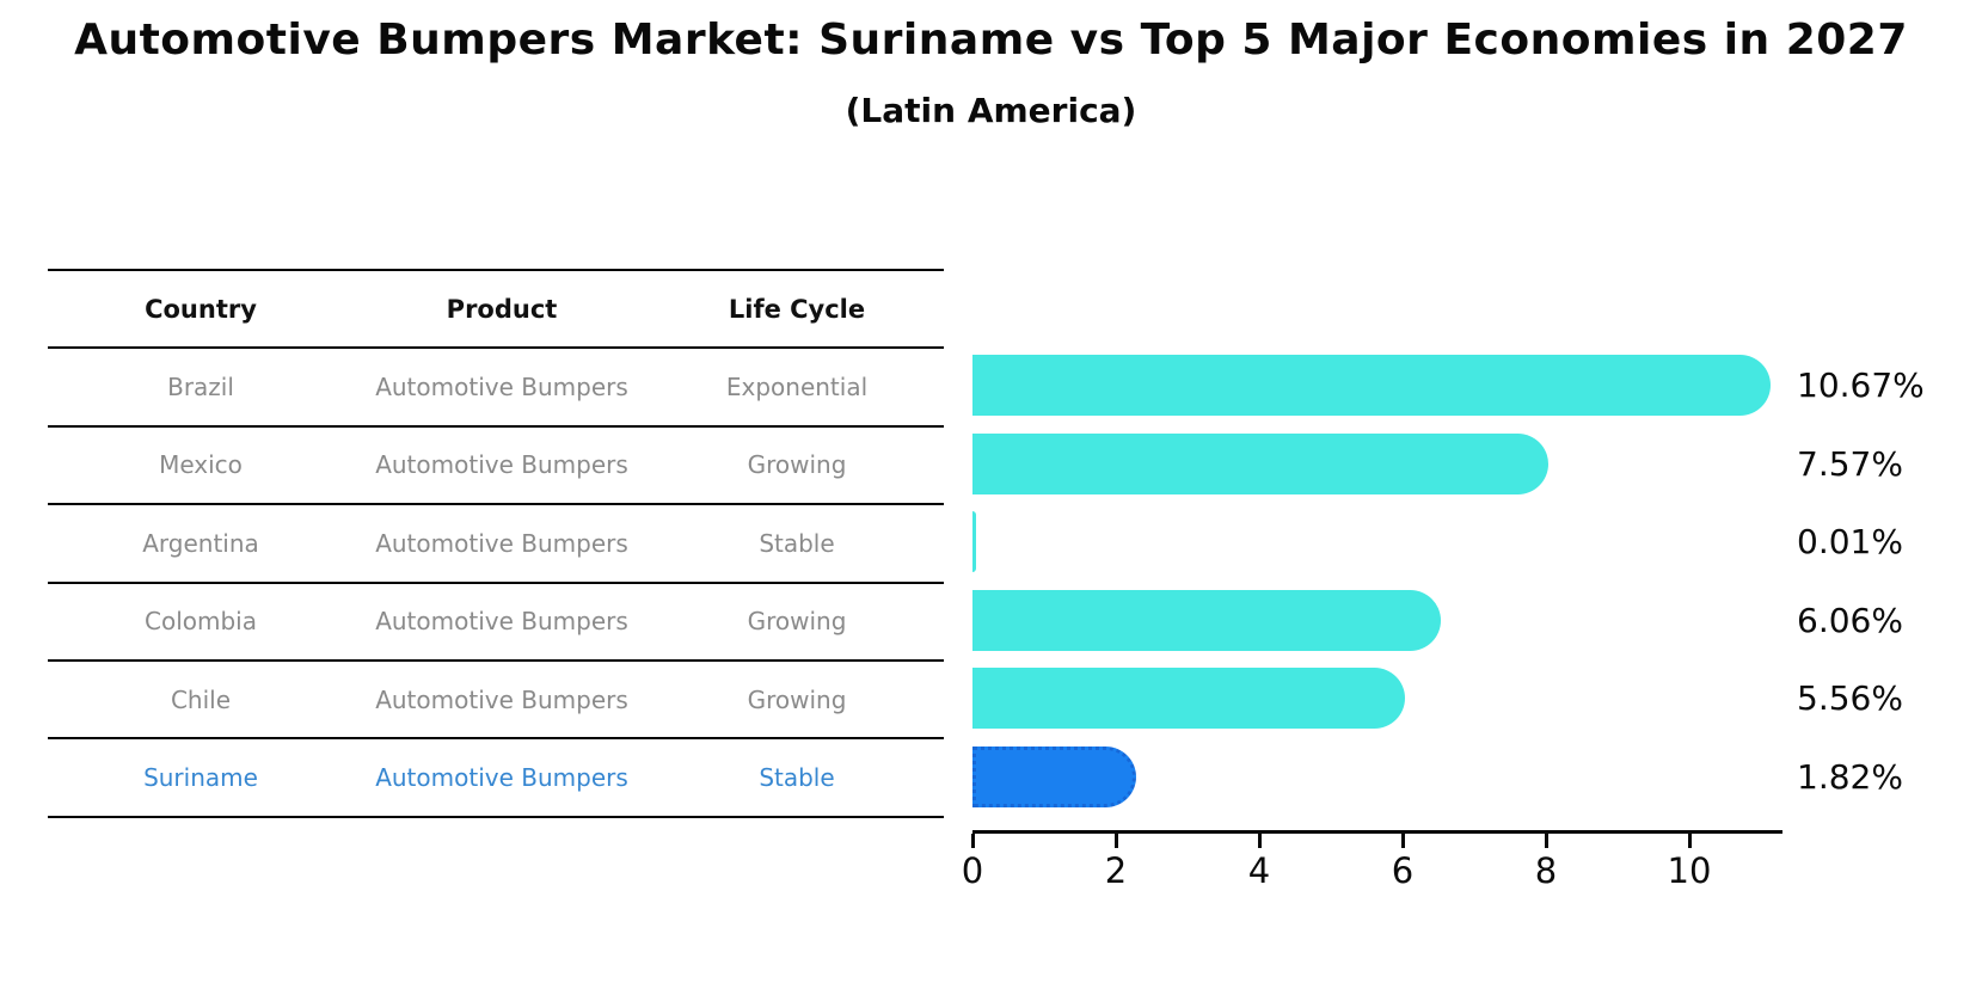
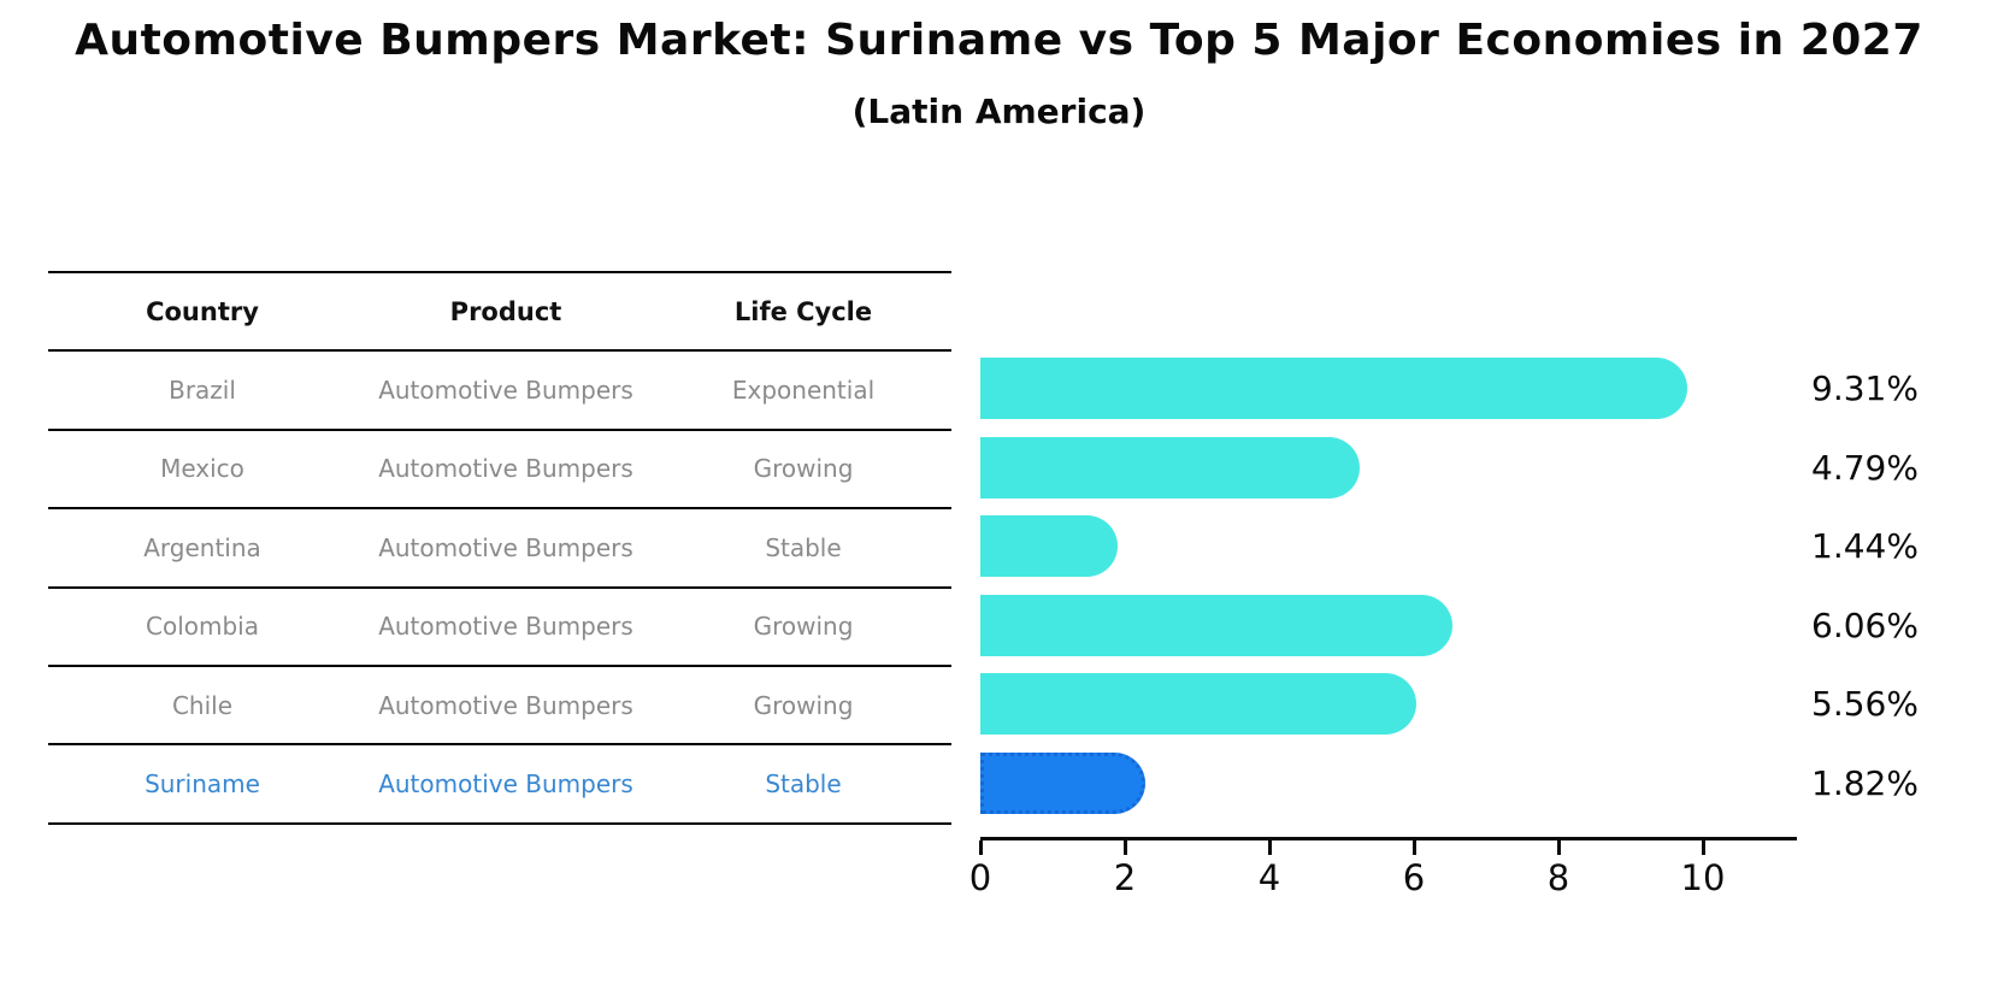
Brazil: 10.67% -> 9.31%
Mexico: 7.57% -> 4.79%
Argentina: 0.01% -> 1.44%
